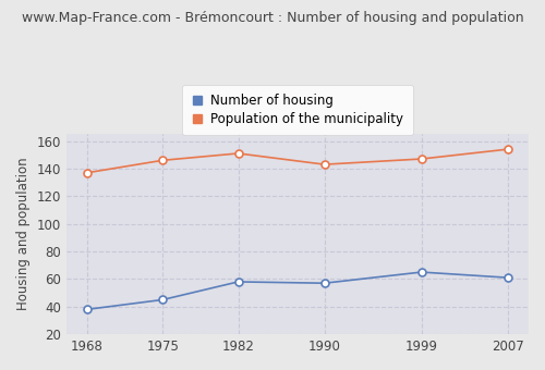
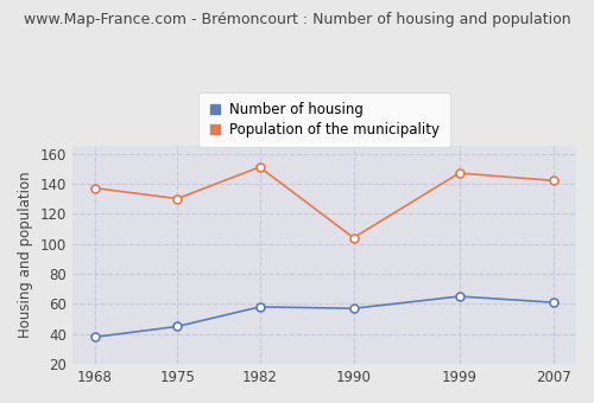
Population of the municipality/1975: 146 -> 130
Population of the municipality/1990: 143 -> 104
Population of the municipality/2007: 154 -> 142
